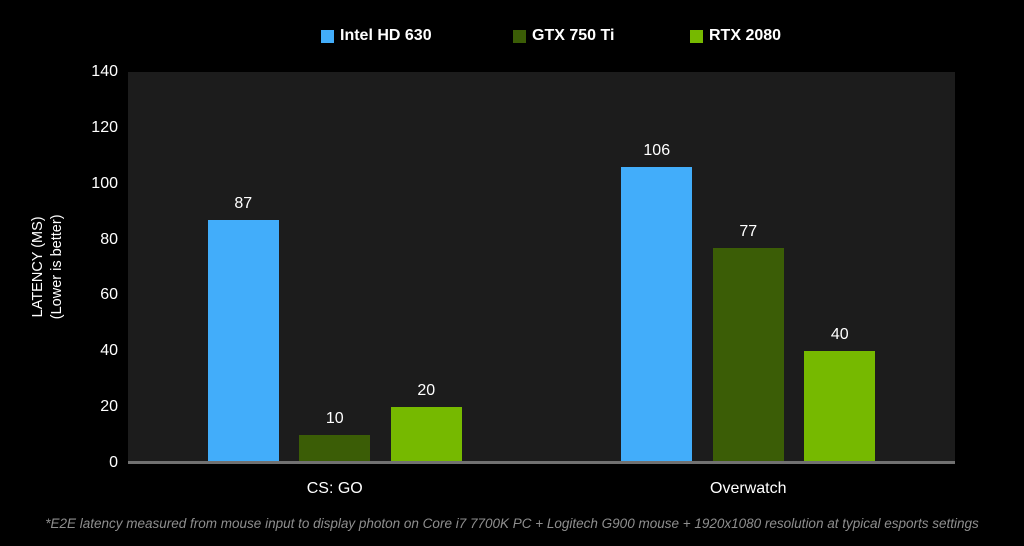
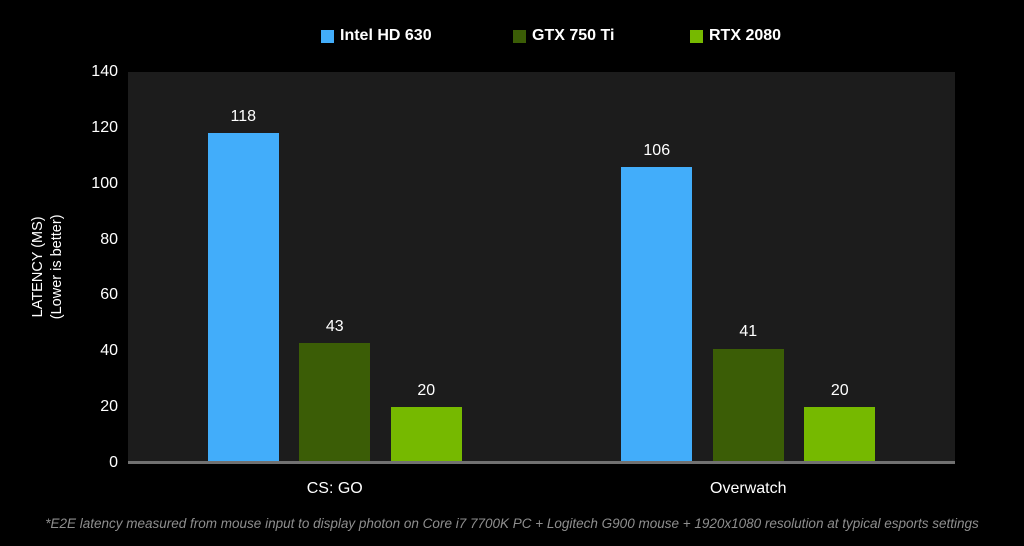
Intel HD 630/CS: GO: 87 -> 118
GTX 750 Ti/CS: GO: 10 -> 43
GTX 750 Ti/Overwatch: 77 -> 41
RTX 2080/Overwatch: 40 -> 20
